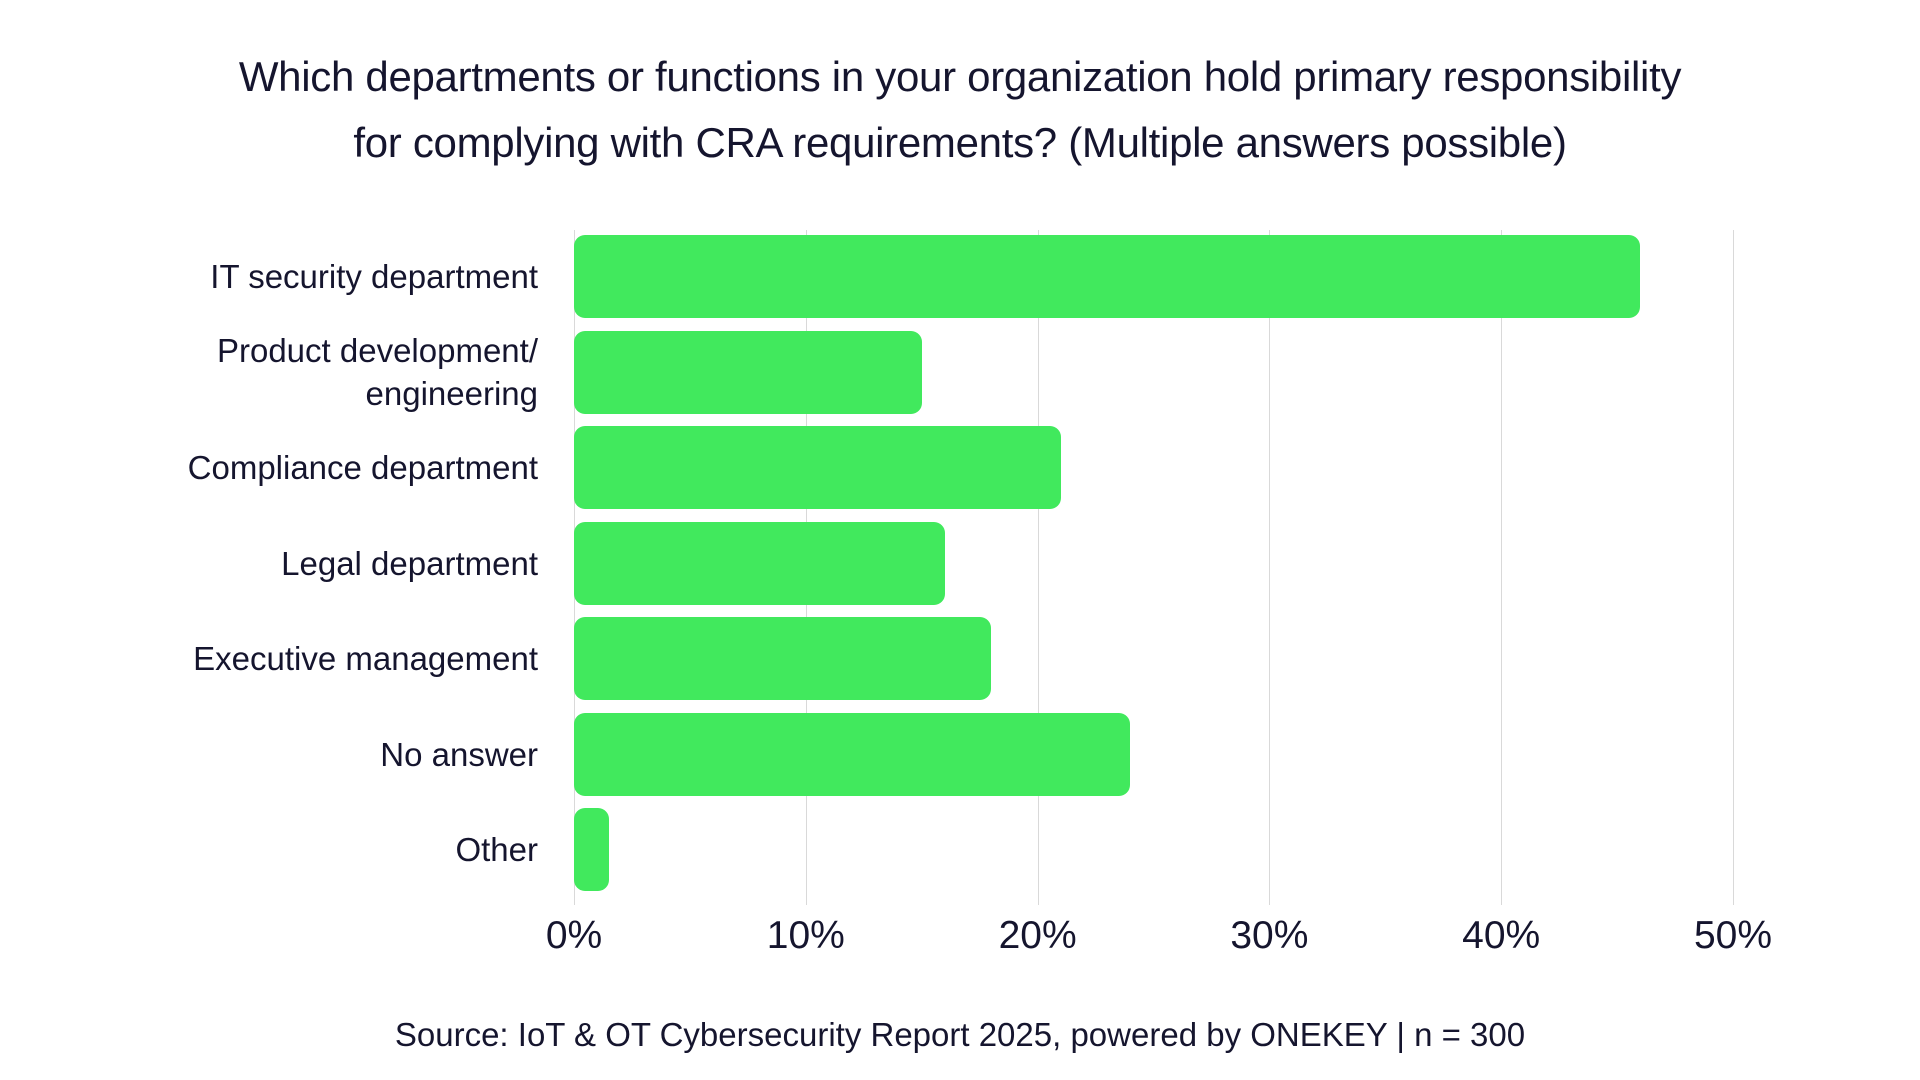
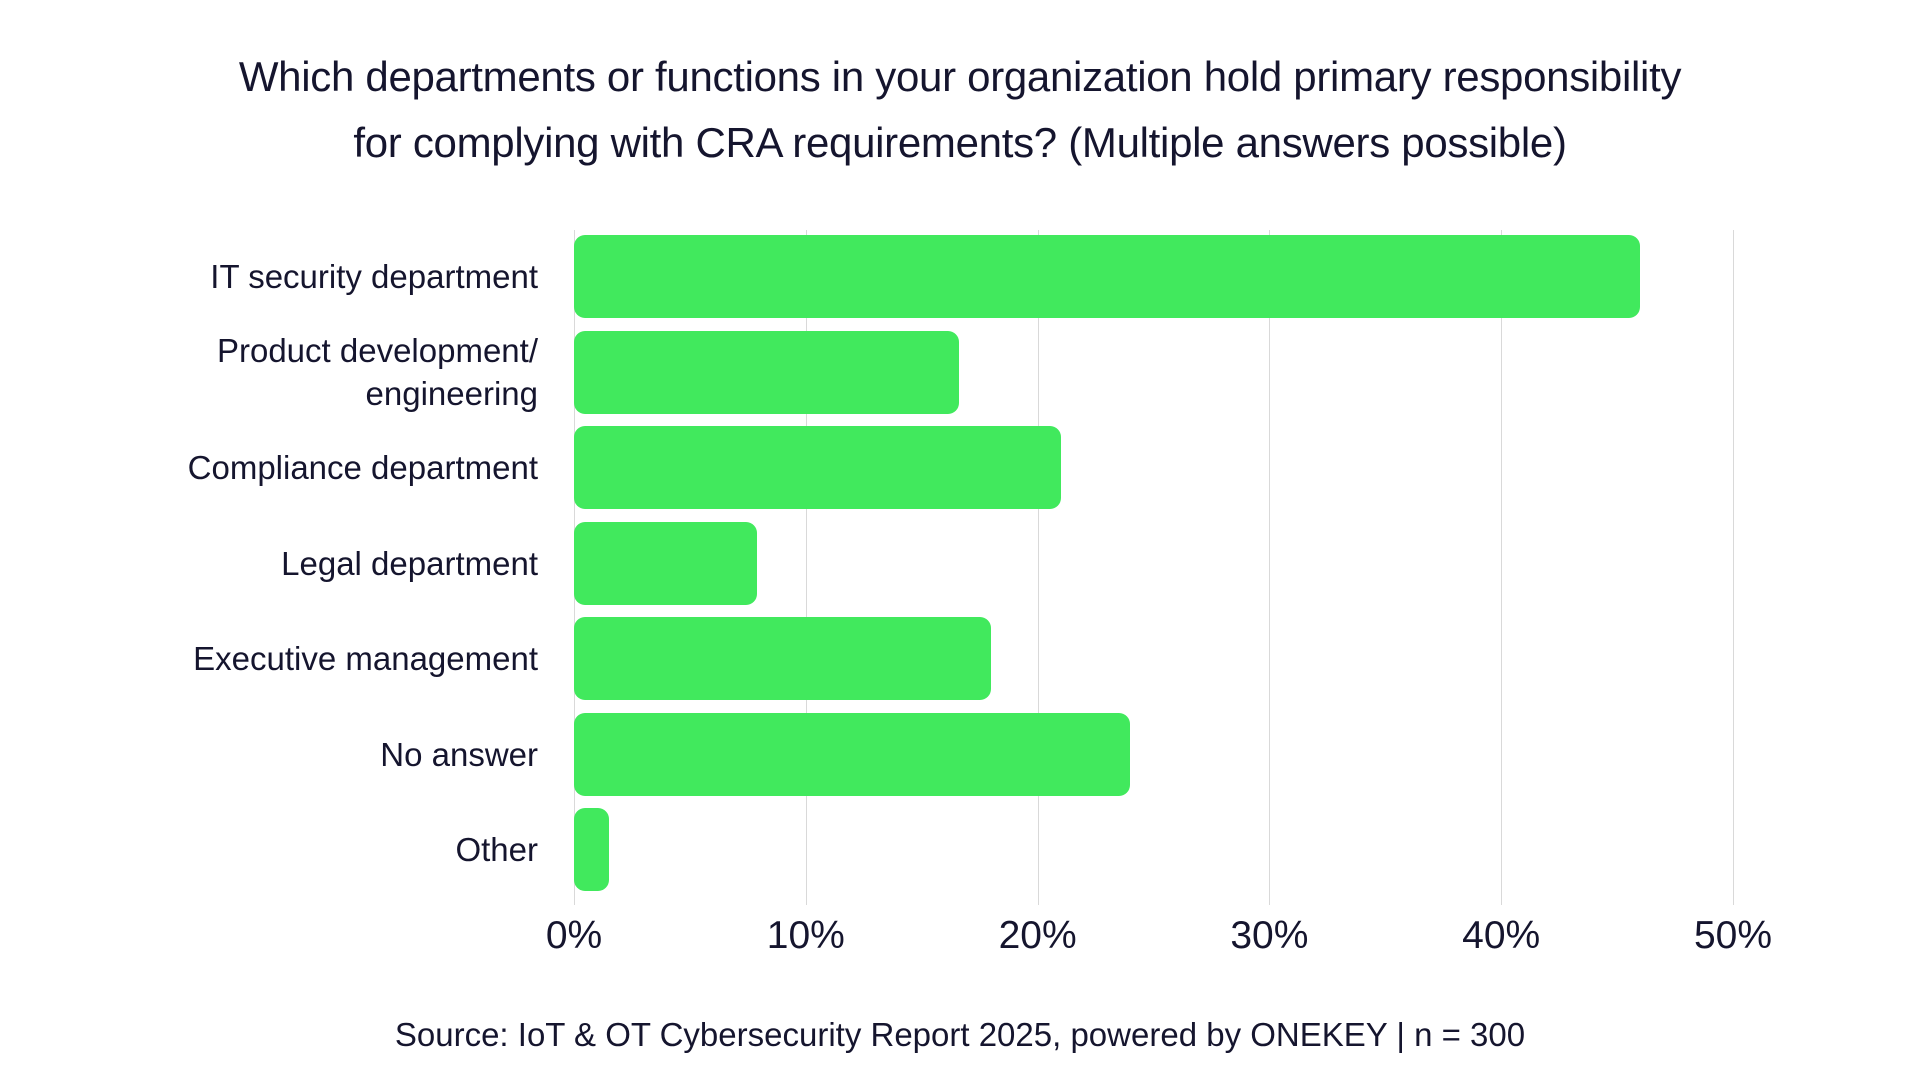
Product development/engineering: 15.0% -> 16.6%
Legal department: 16.0% -> 7.9%
